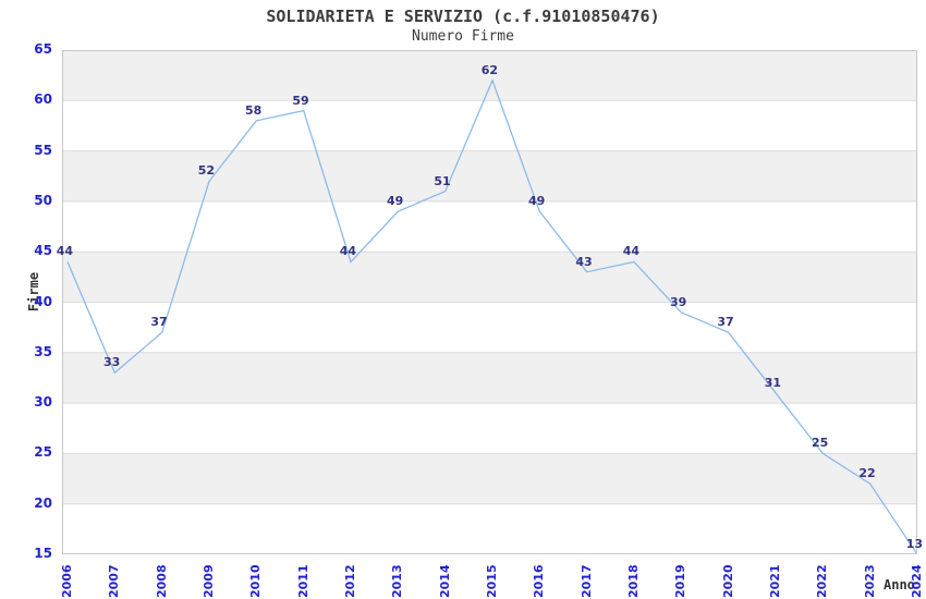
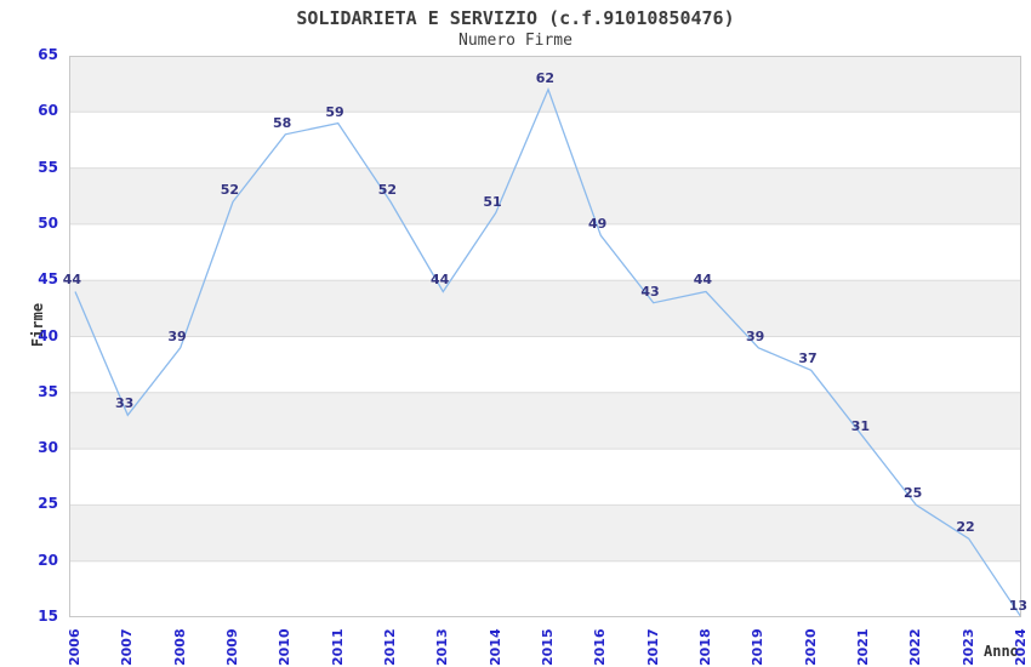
2008: 37 -> 39
2012: 44 -> 52
2013: 49 -> 44
